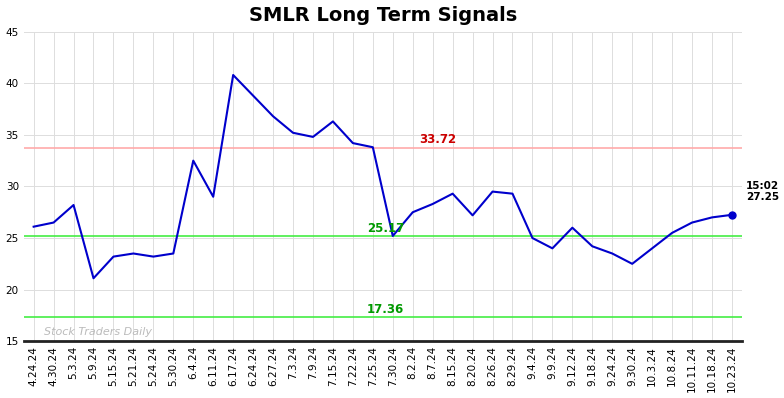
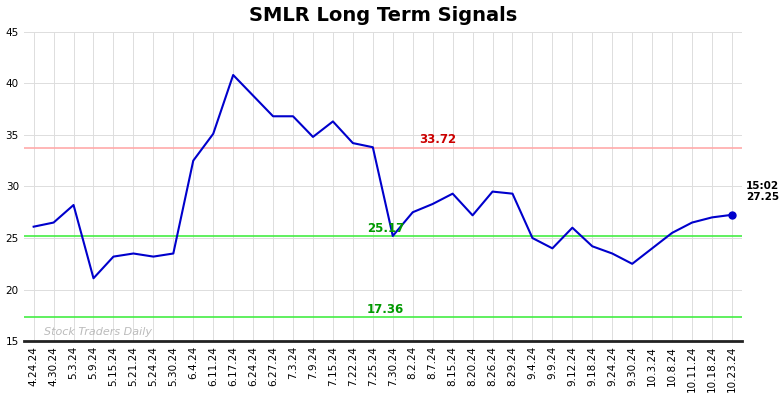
6.11.24: 29.0 -> 35.1
7.3.24: 35.2 -> 36.8
